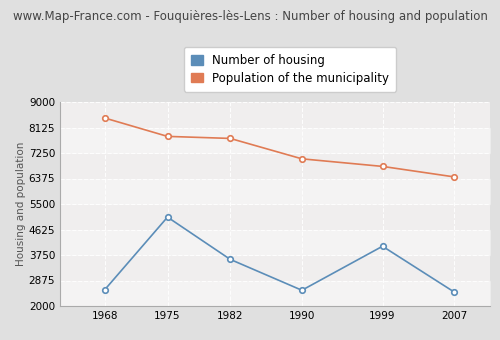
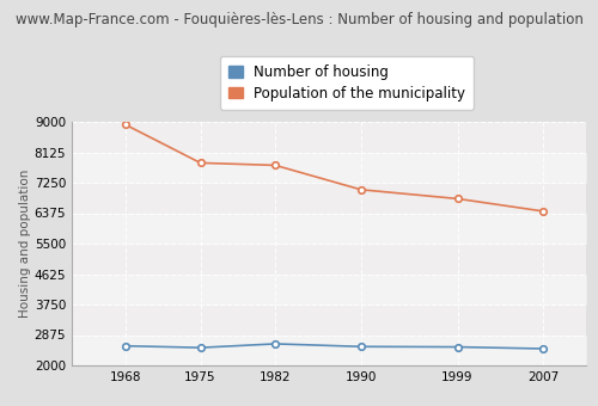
Population of the municipality/1968: 8450 -> 8920
Number of housing/1975: 5050 -> 2510
Number of housing/1982: 3600 -> 2620
Number of housing/1999: 4050 -> 2530
